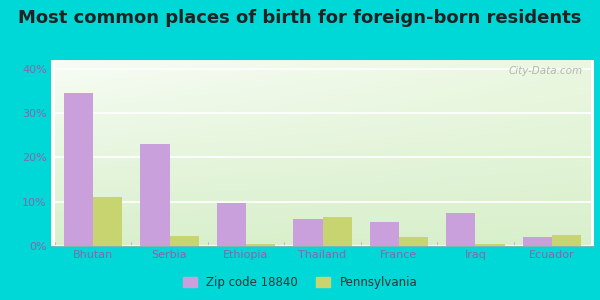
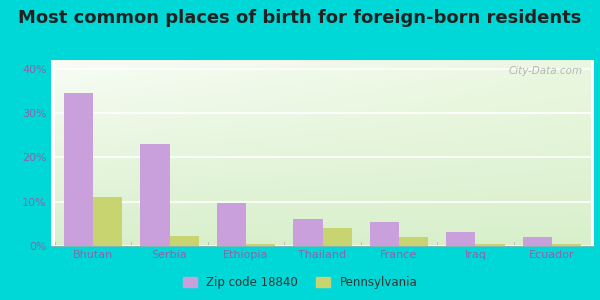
Pennsylvania/Thailand: 6.5% -> 4.0%
Zip code 18840/Iraq: 7.5% -> 3.2%
Pennsylvania/Ecuador: 2.5% -> 0.5%
